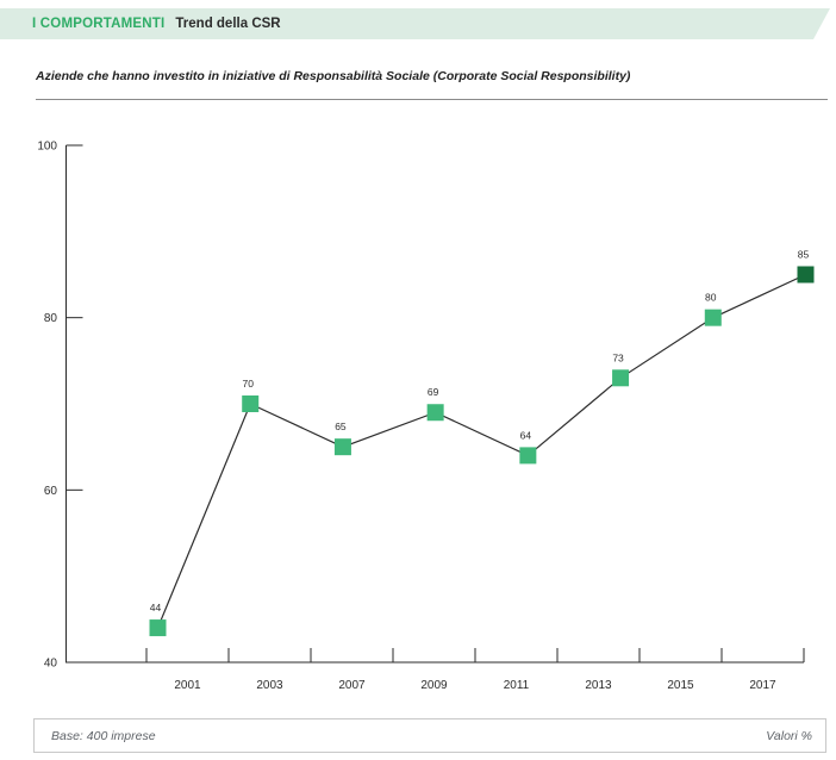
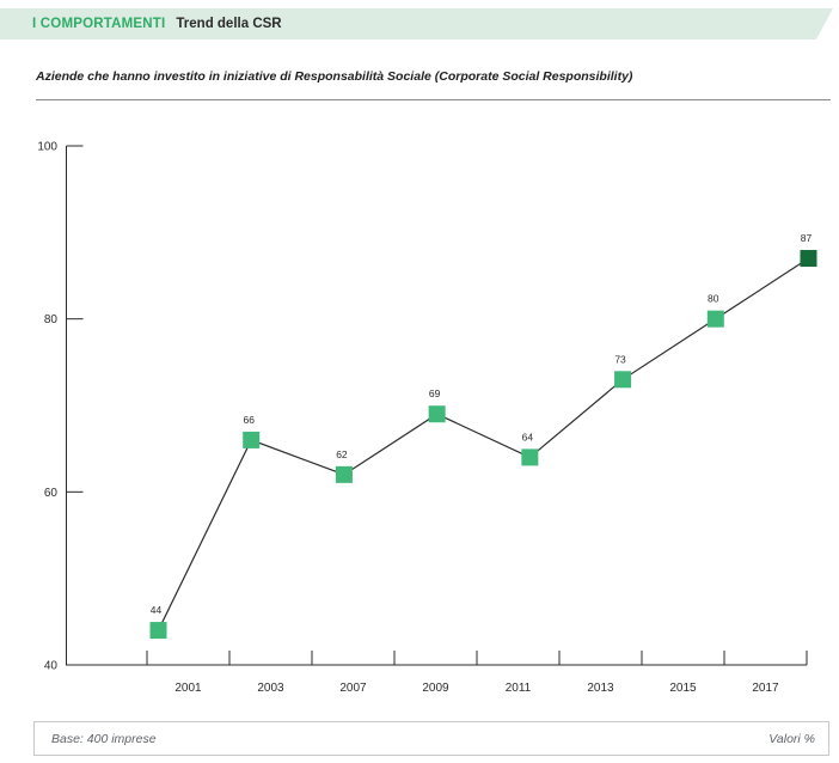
2003: 70 -> 66
2007: 65 -> 62
2017: 85 -> 87
